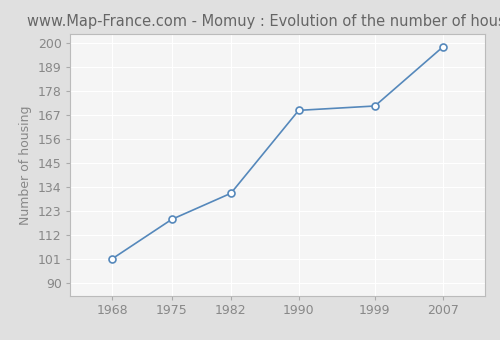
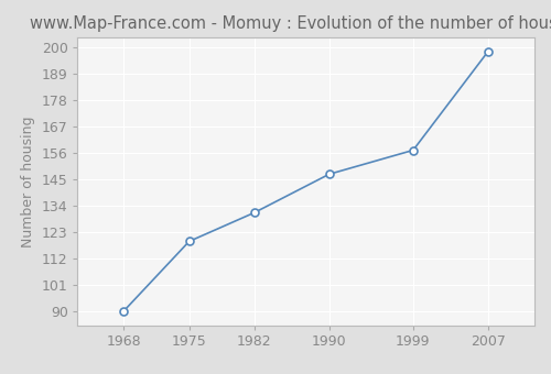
1968: 101 -> 90
1990: 169 -> 147
1999: 171 -> 157
